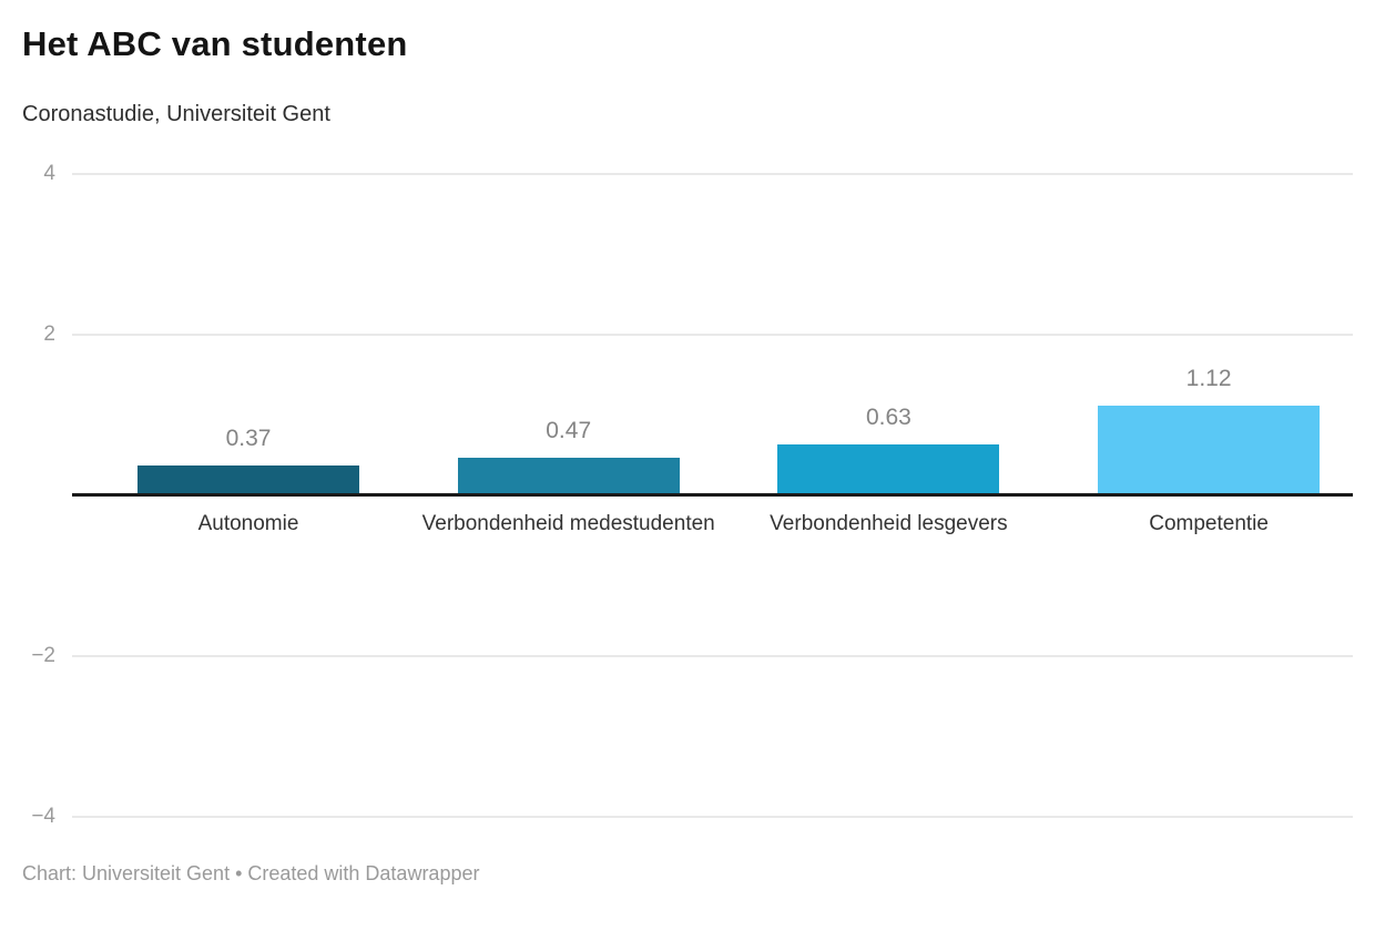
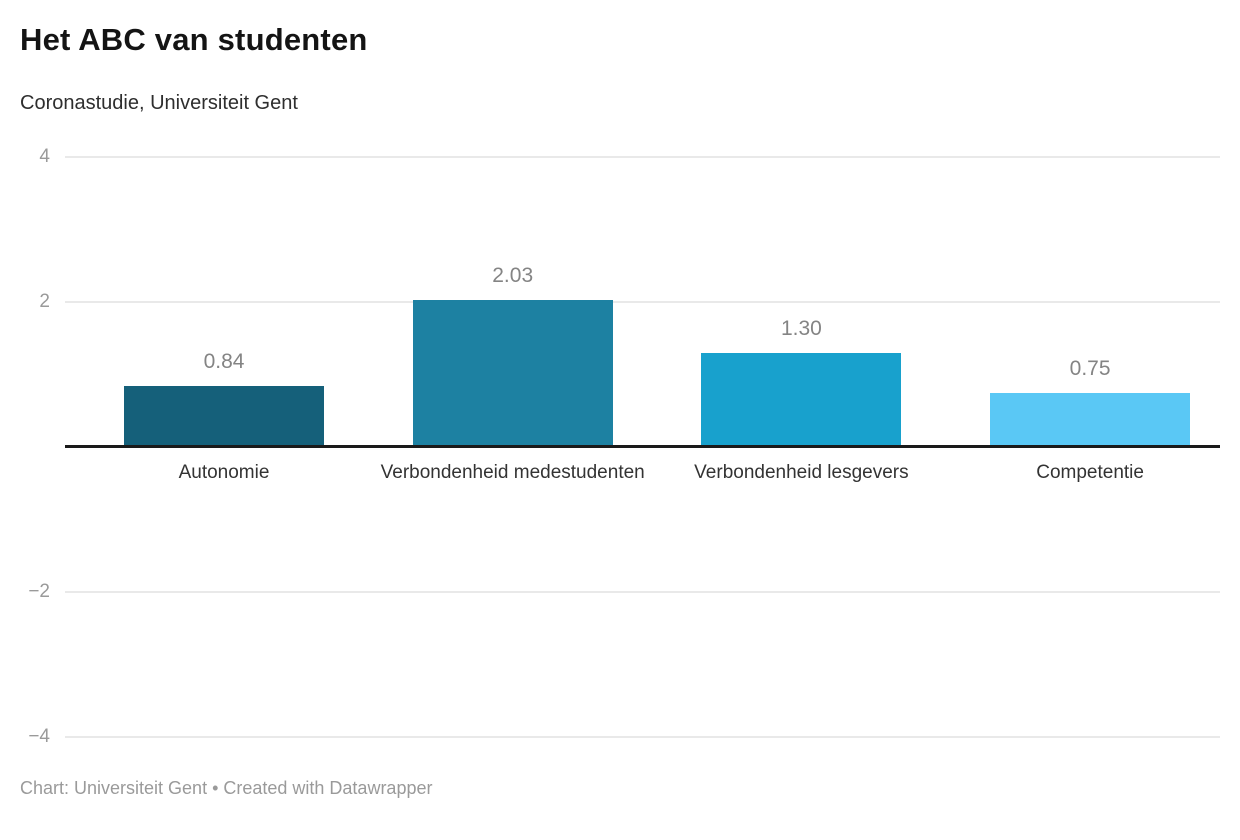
Autonomie: 0.37 -> 0.84
Verbondenheid medestudenten: 0.47 -> 2.03
Verbondenheid lesgevers: 0.63 -> 1.30
Competentie: 1.12 -> 0.75
